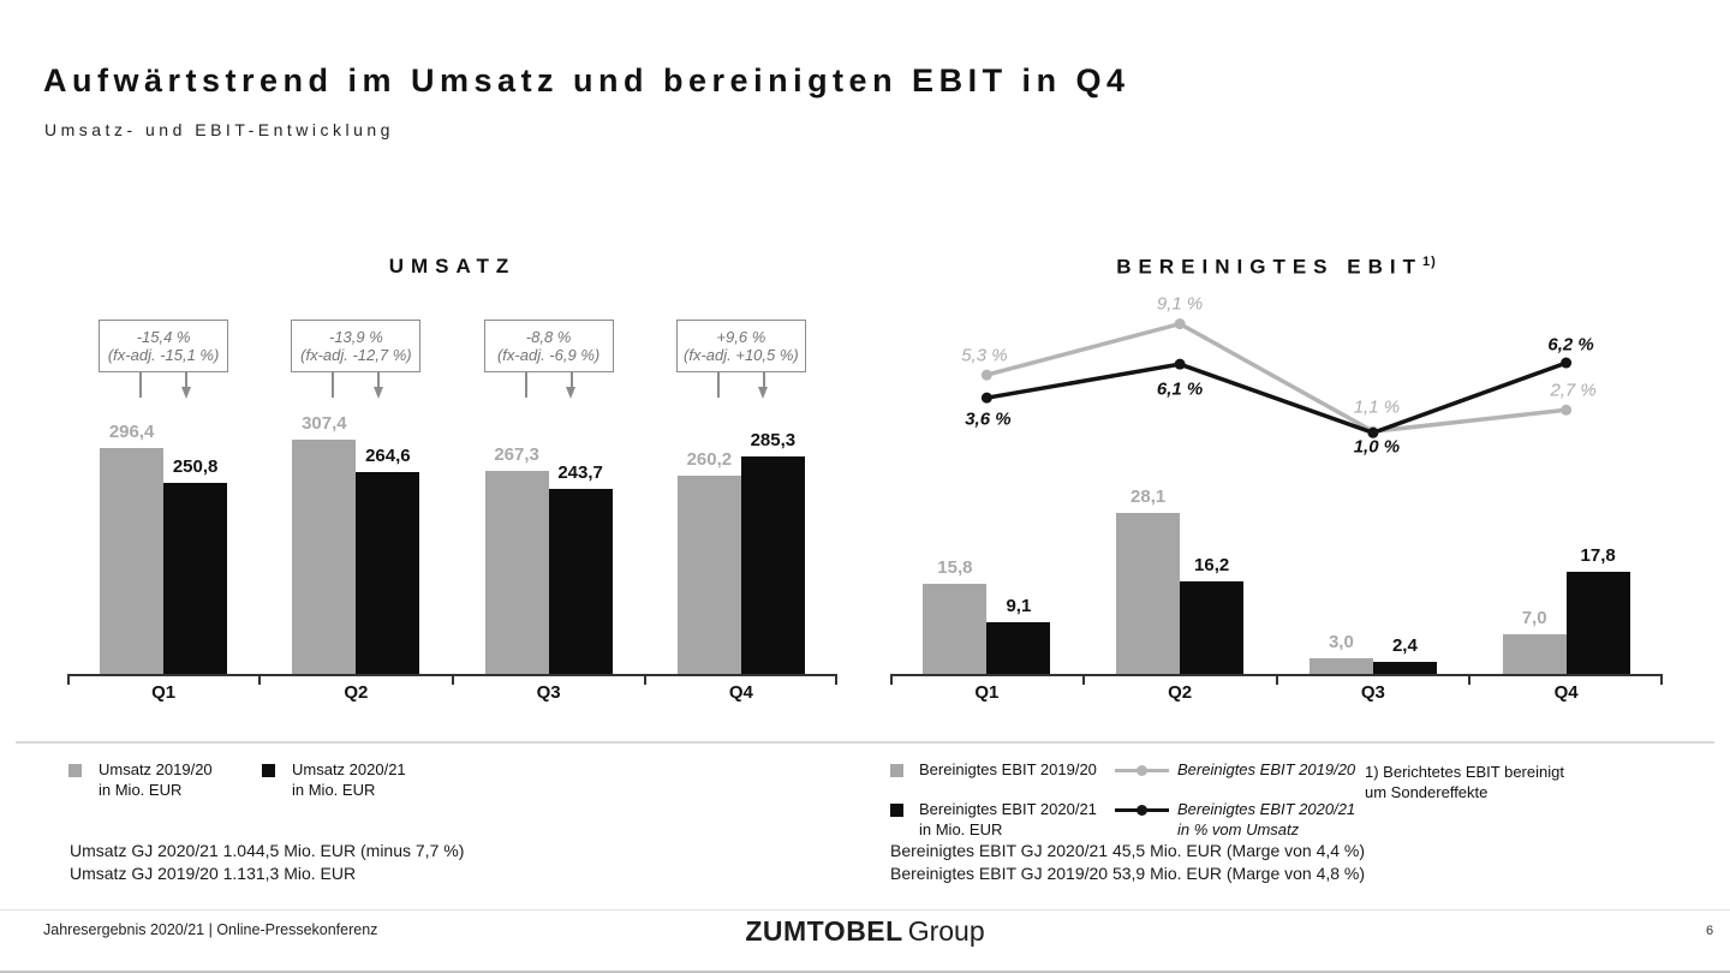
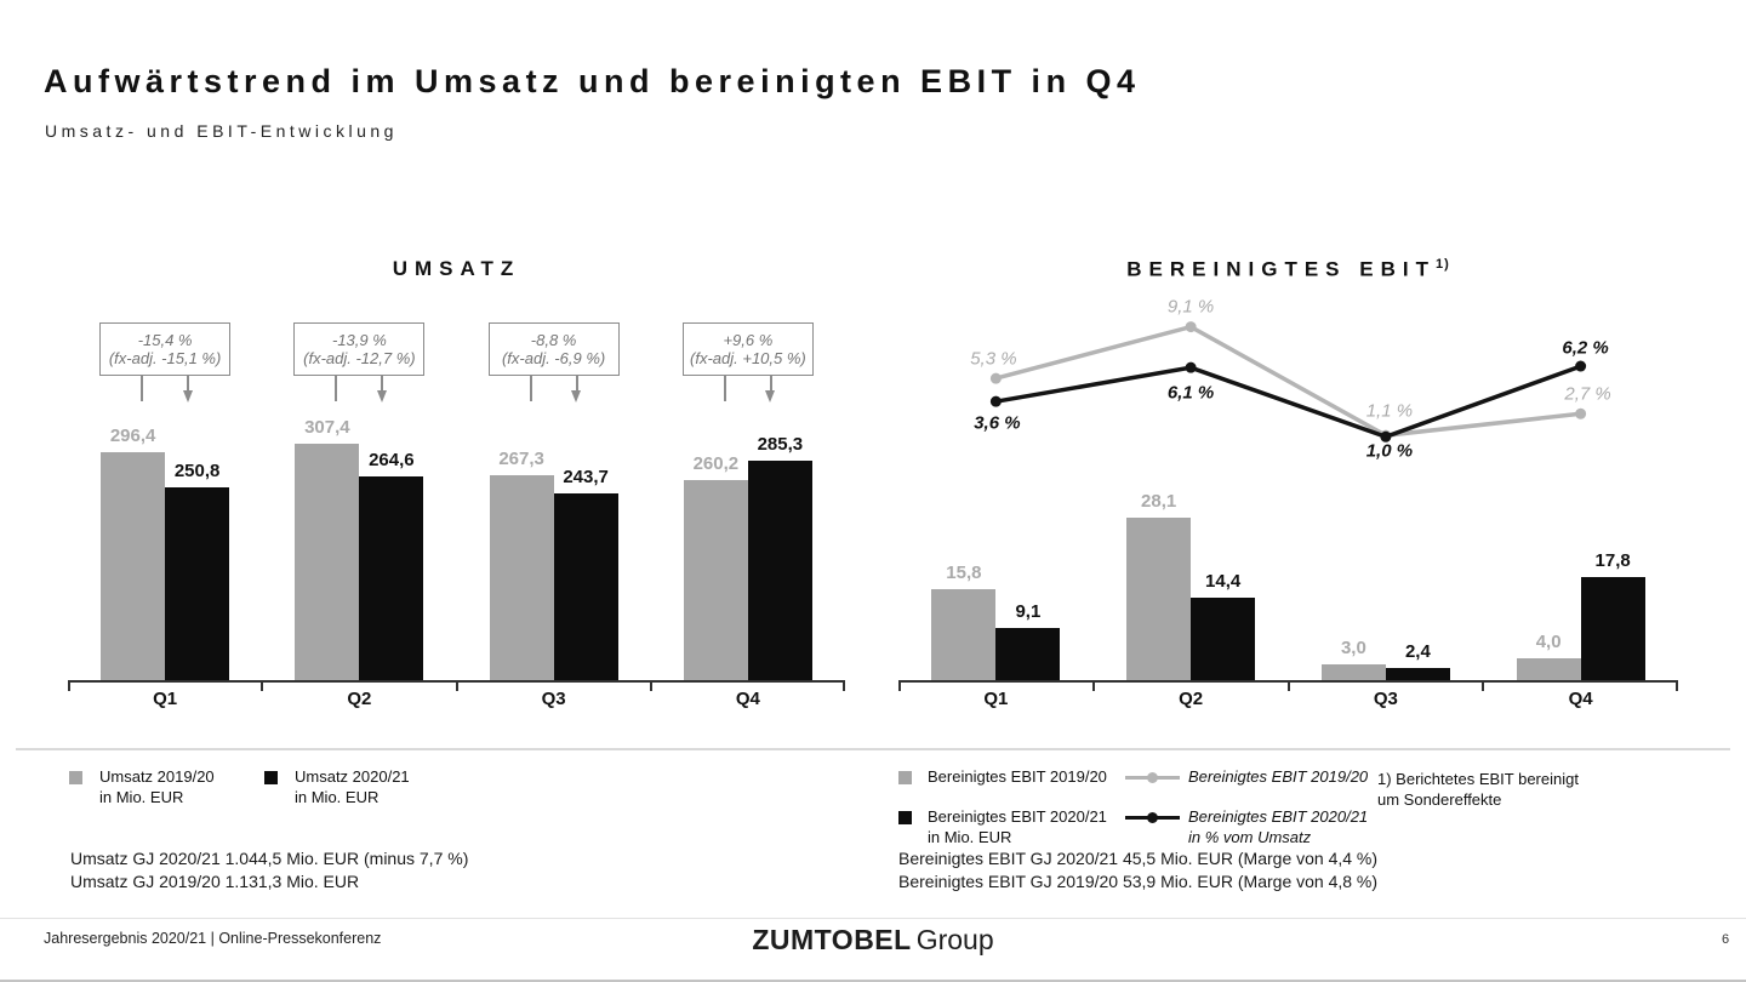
BEREINIGTES EBIT/Bereinigtes EBIT 2020/21 in Mio. EUR/Q2: 16,2 -> 14,4
BEREINIGTES EBIT/Bereinigtes EBIT 2019/20/Q4: 7,0 -> 4,0
